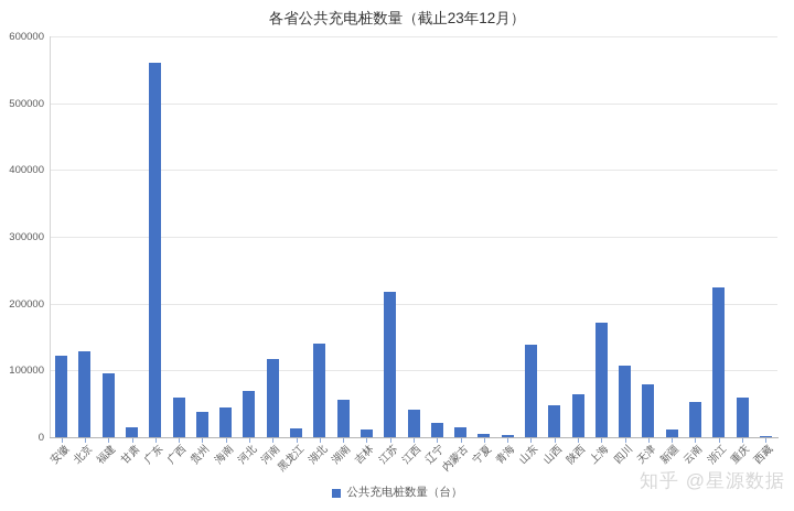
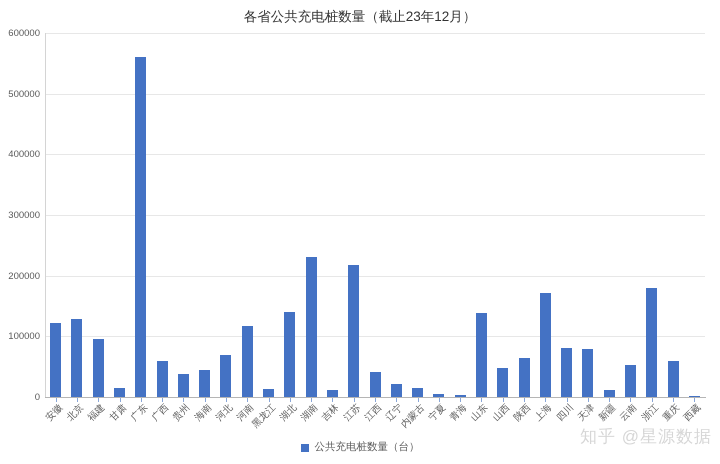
湖南: 60000 -> 230000
四川: 110000 -> 80000
浙江: 220000 -> 180000
